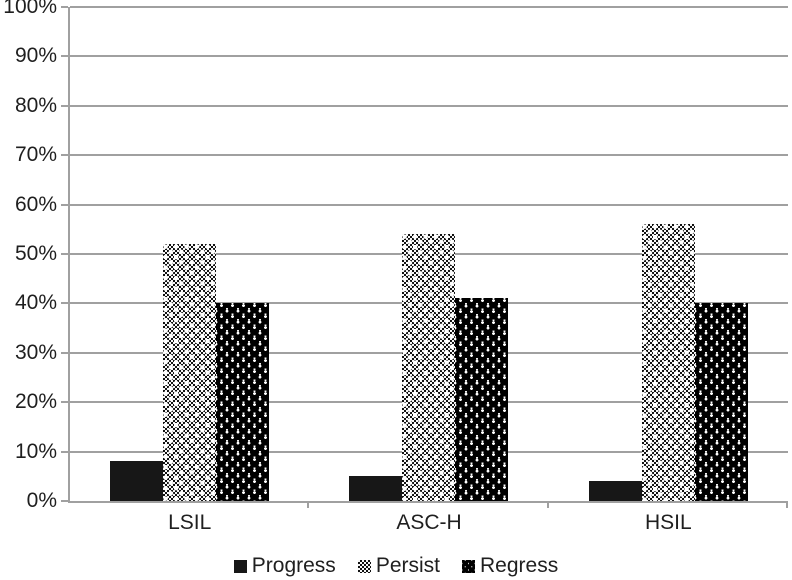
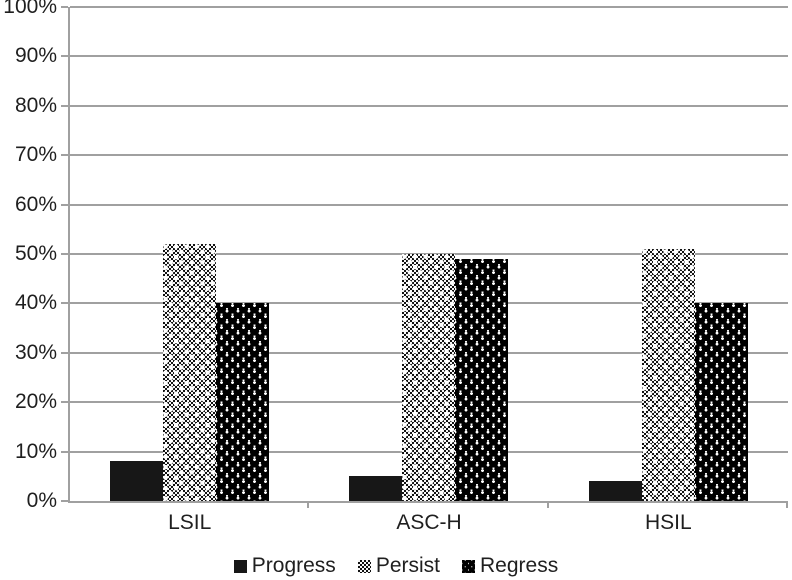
Persist/ASC-H: 54% -> 50%
Regress/ASC-H: 41% -> 49%
Persist/HSIL: 56% -> 51%
